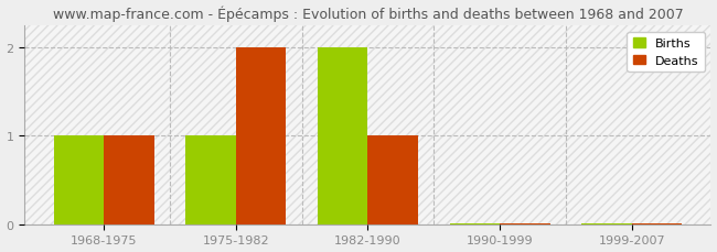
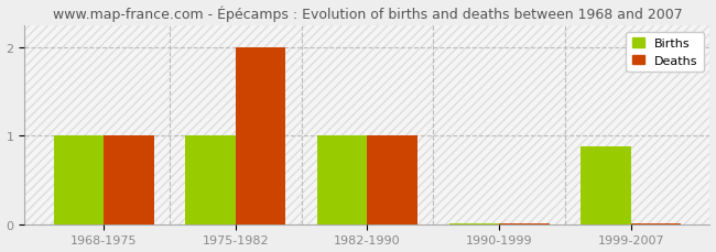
Births/1982-1990: 2.00 -> 1.00
Births/1999-2007: 0.01 -> 0.88
